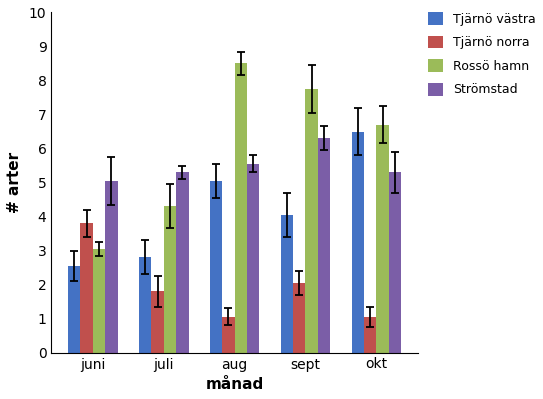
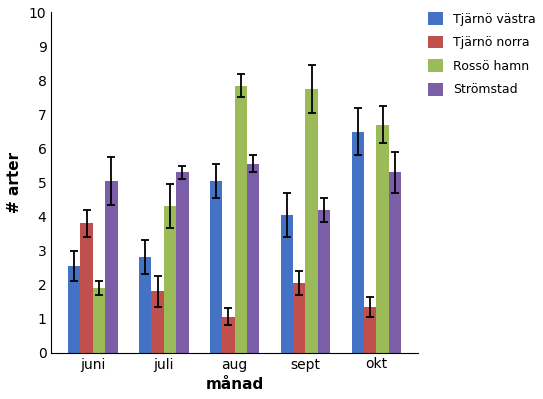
Rossö hamn/juni: 3.05 -> 1.90
Rossö hamn/aug: 8.50 -> 7.85
Strömstad/sept: 6.30 -> 4.20
Tjärnö norra/okt: 1.05 -> 1.35
